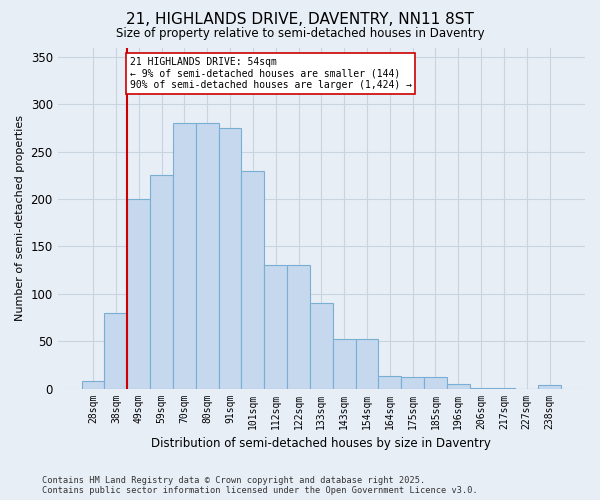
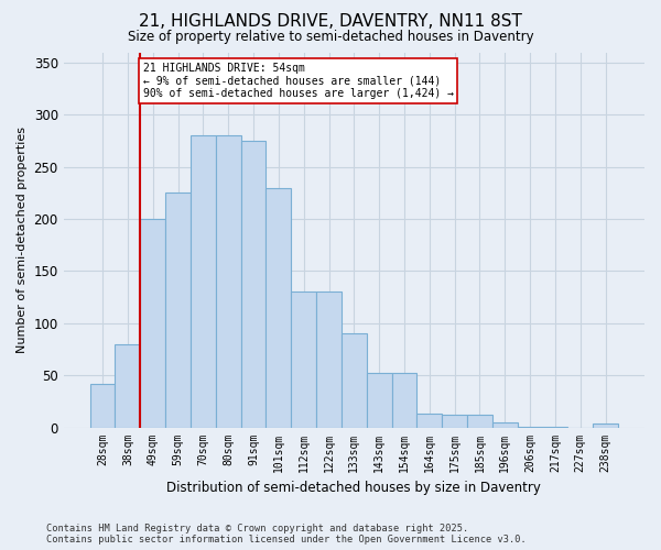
28sqm: 8 -> 42
